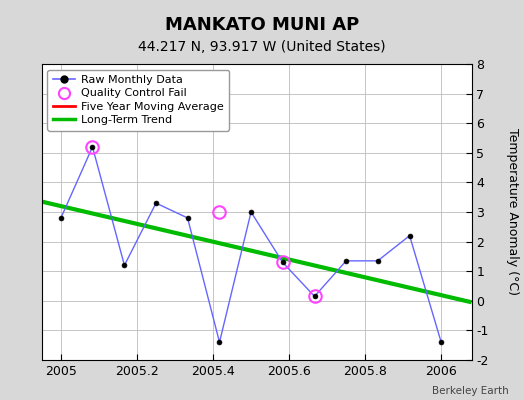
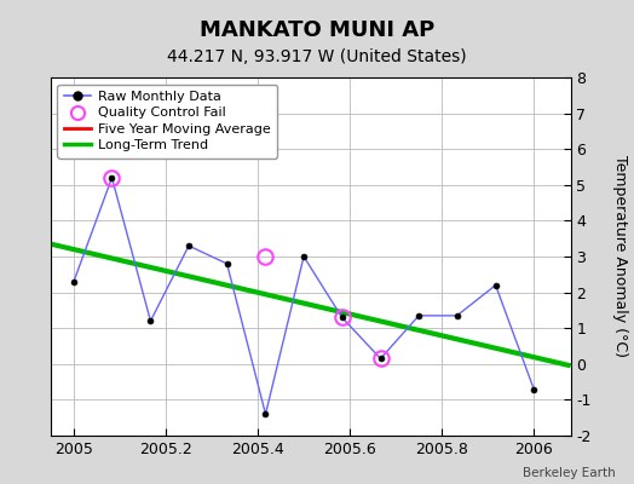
Raw Monthly Data/2005: 2.80 -> 2.30
Raw Monthly Data/2006: -1.40 -> -0.70
